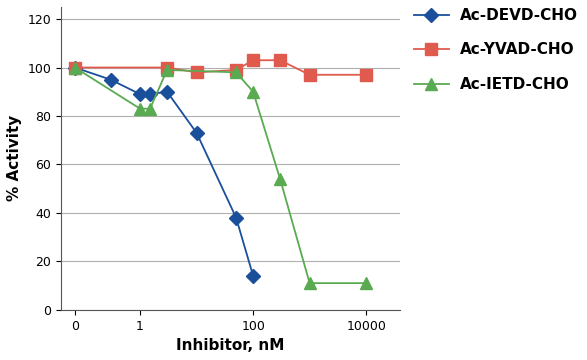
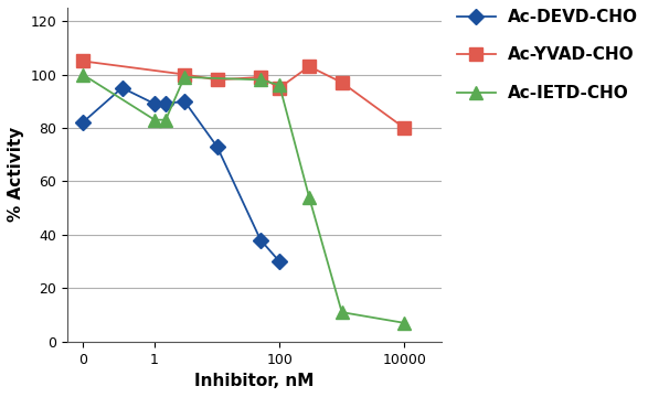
Ac-DEVD-CHO/0: 100 -> 82
Ac-YVAD-CHO/0: 100 -> 105
Ac-DEVD-CHO/100: 14 -> 30
Ac-YVAD-CHO/100: 103 -> 95
Ac-IETD-CHO/100: 90 -> 96
Ac-YVAD-CHO/10000: 97 -> 80
Ac-IETD-CHO/10000: 11 -> 7
